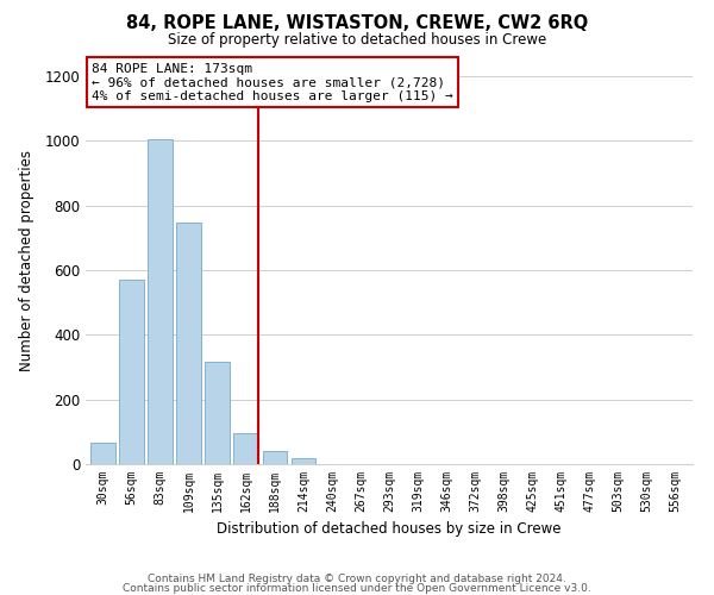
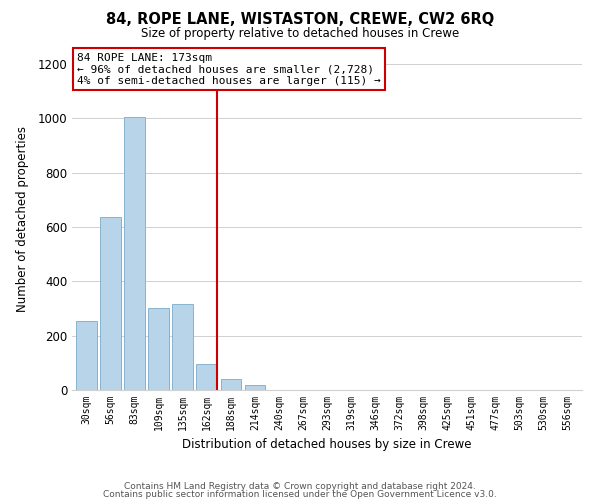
30sqm: 65 -> 255
56sqm: 570 -> 635
109sqm: 745 -> 300
